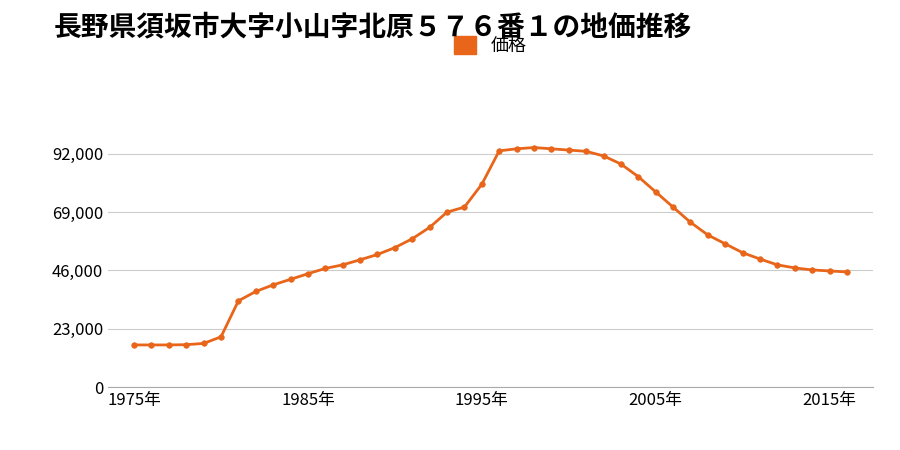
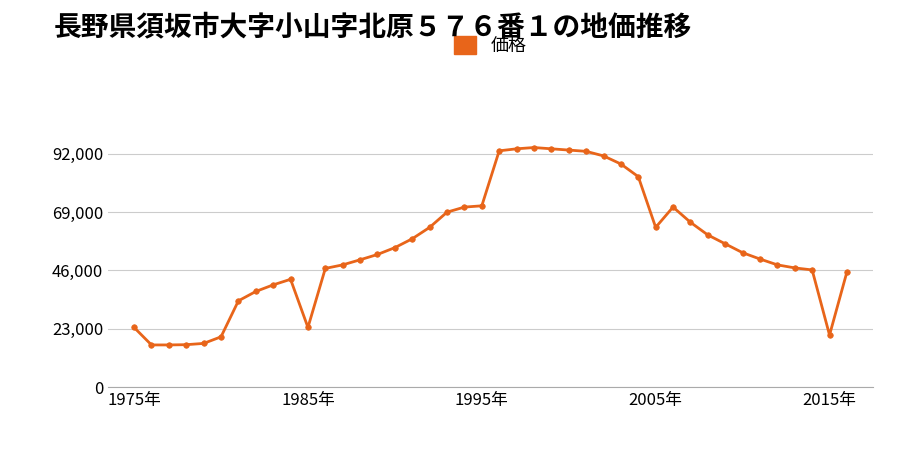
1975年: 16,600 -> 23,500
1985年: 44,700 -> 23,500
1995年: 80,000 -> 71,500
2005年: 77,000 -> 63,000
2015年: 45,800 -> 20,500
